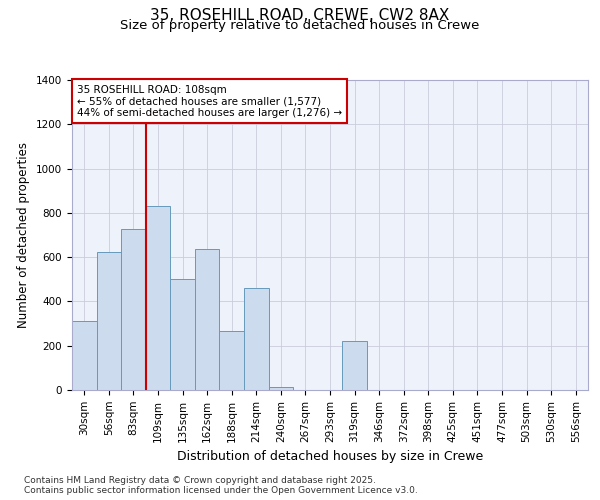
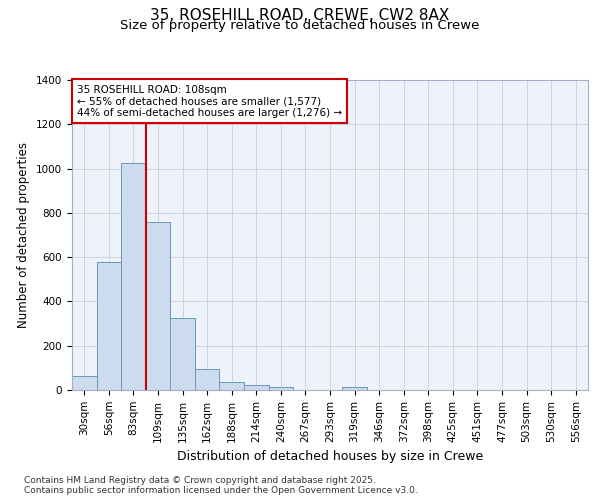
30sqm: 310 -> 65
56sqm: 625 -> 578
83sqm: 725 -> 1025
109sqm: 830 -> 760
135sqm: 500 -> 325
162sqm: 635 -> 93
188sqm: 265 -> 38
214sqm: 460 -> 22
319sqm: 220 -> 14
